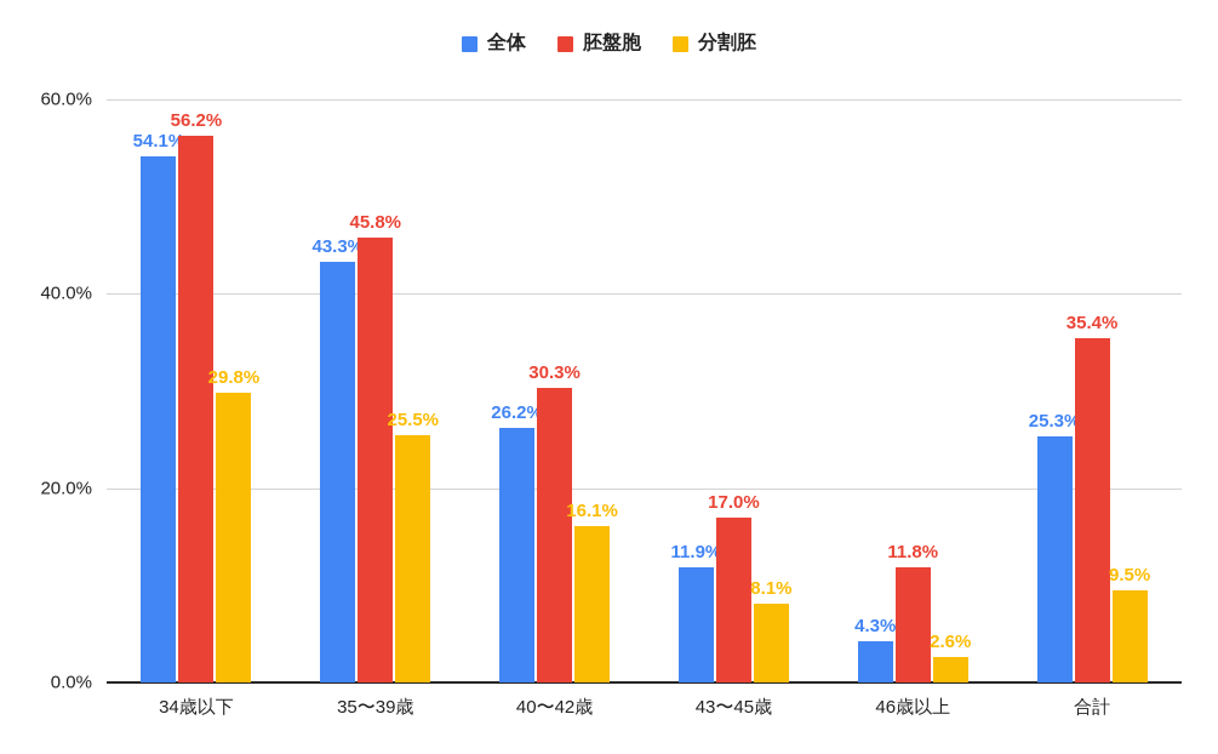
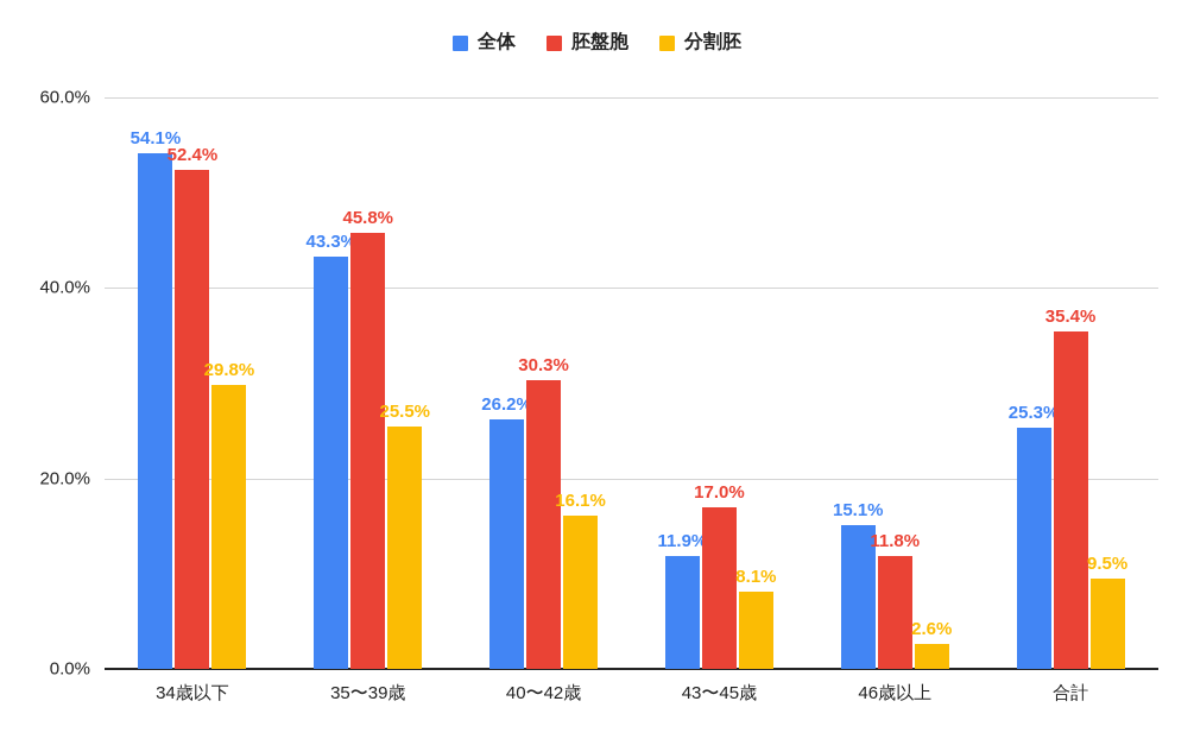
胚盤胞/34歳以下: 56.2% -> 52.4%
全体/46歳以上: 4.3% -> 15.1%
